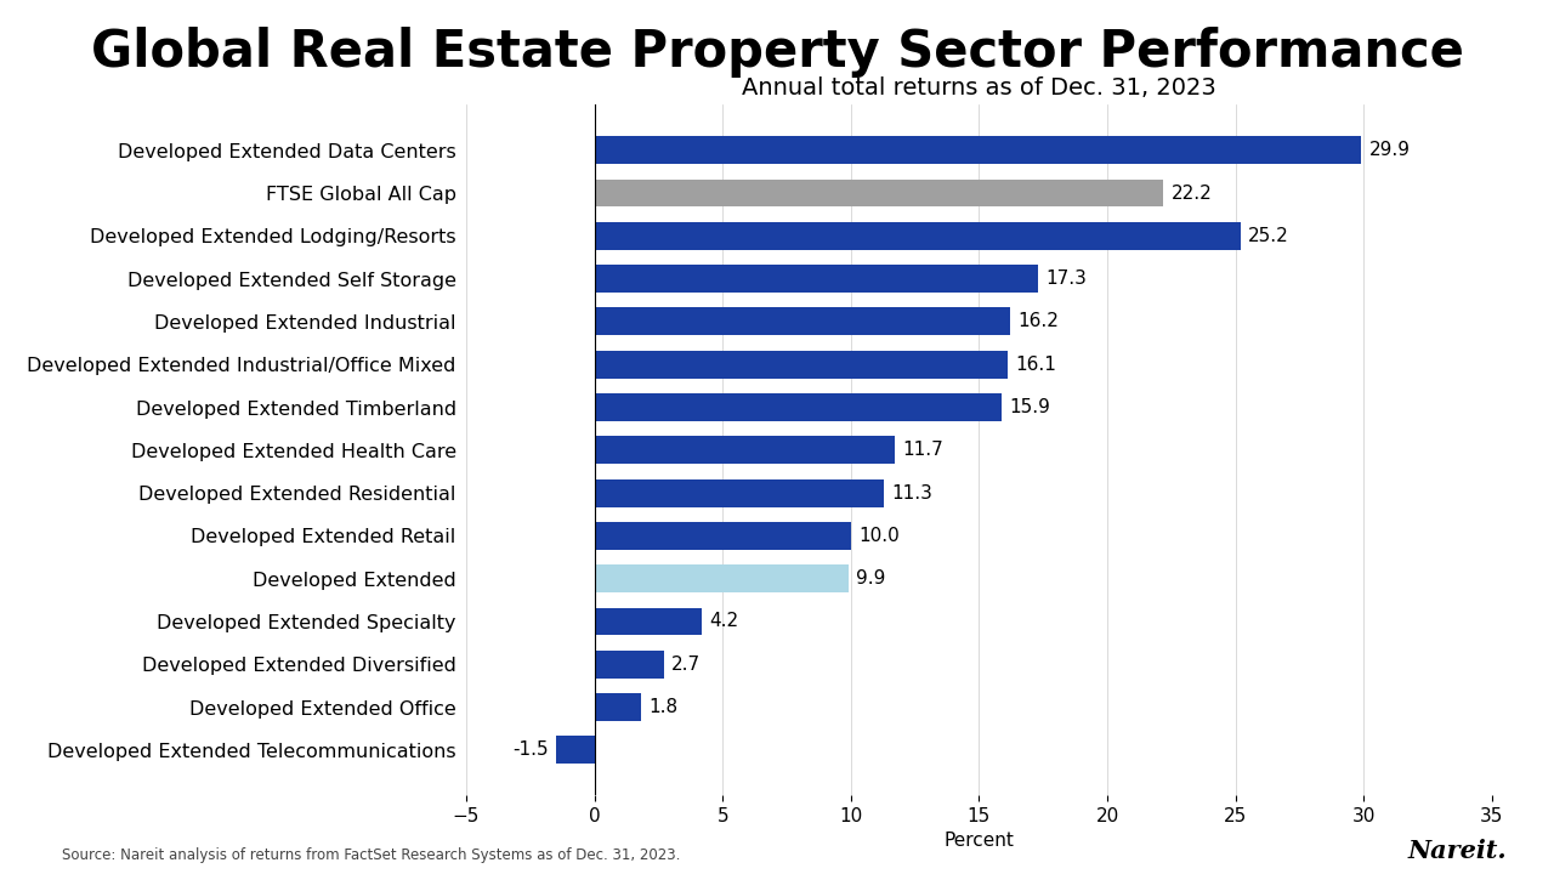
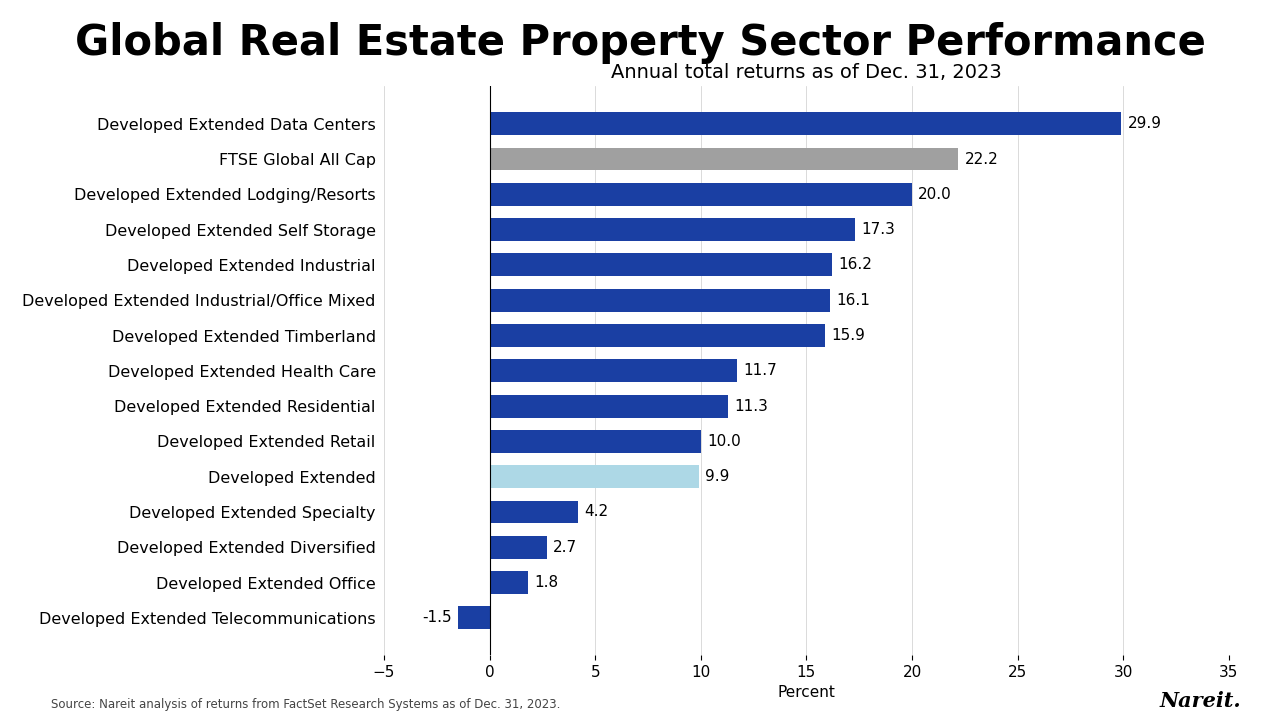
Developed Extended Lodging/Resorts: 25.2 -> 20.0
